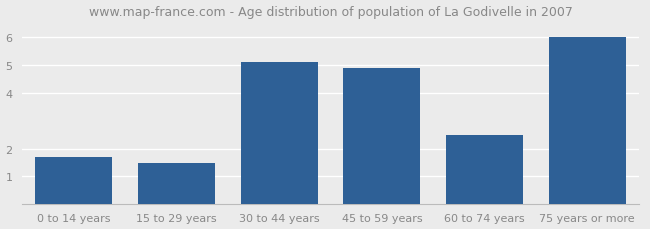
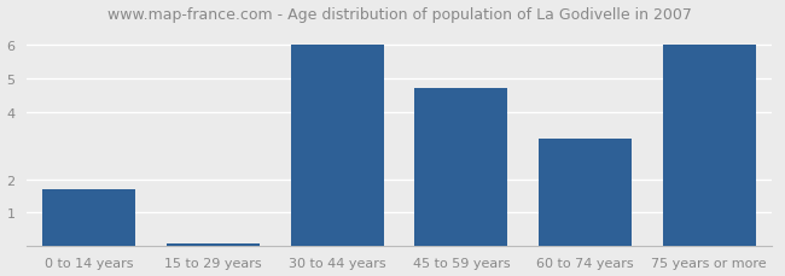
15 to 29 years: 1.5 -> 0.1
30 to 44 years: 5.1 -> 6.0
45 to 59 years: 4.9 -> 4.7
60 to 74 years: 2.5 -> 3.2
